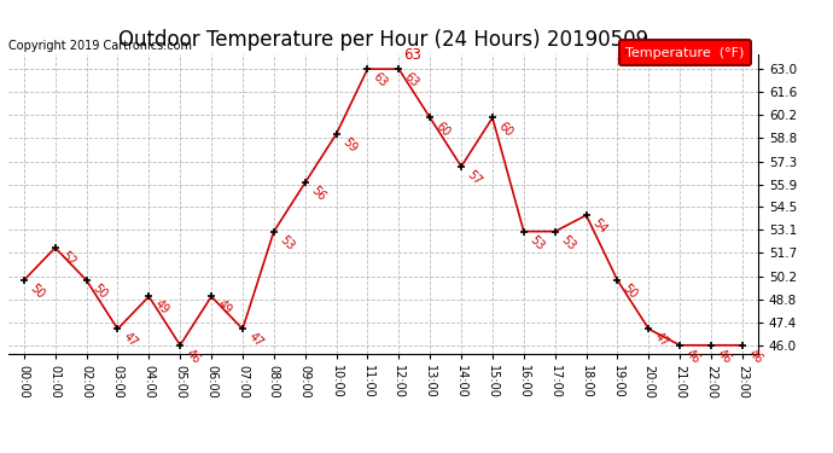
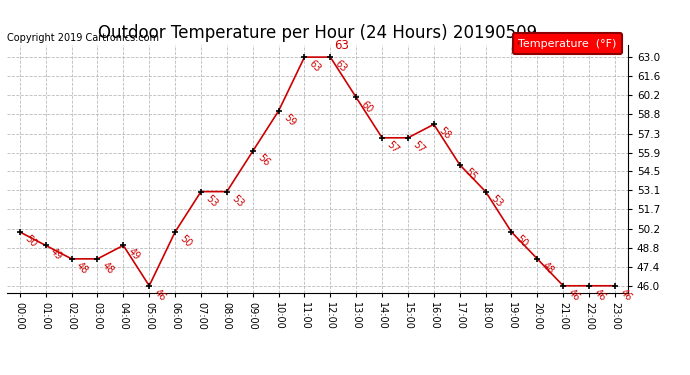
01:00: 52 -> 49
02:00: 50 -> 48
03:00: 47 -> 48
06:00: 49 -> 50
07:00: 47 -> 53
15:00: 60 -> 57
16:00: 53 -> 58
17:00: 53 -> 55
18:00: 54 -> 53
20:00: 47 -> 48
